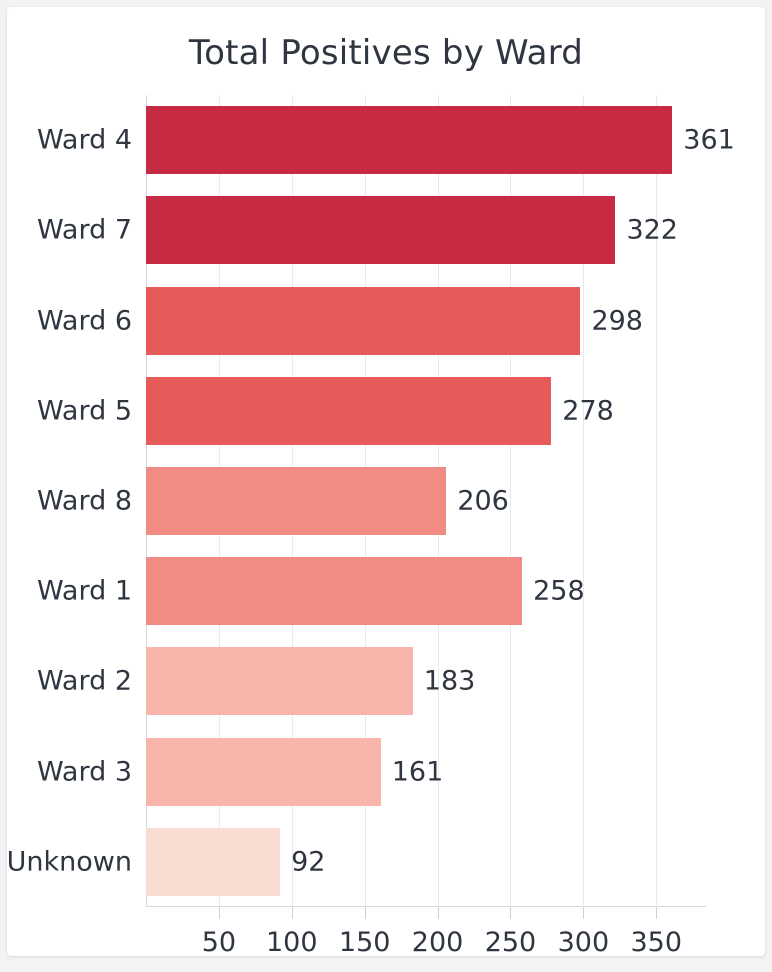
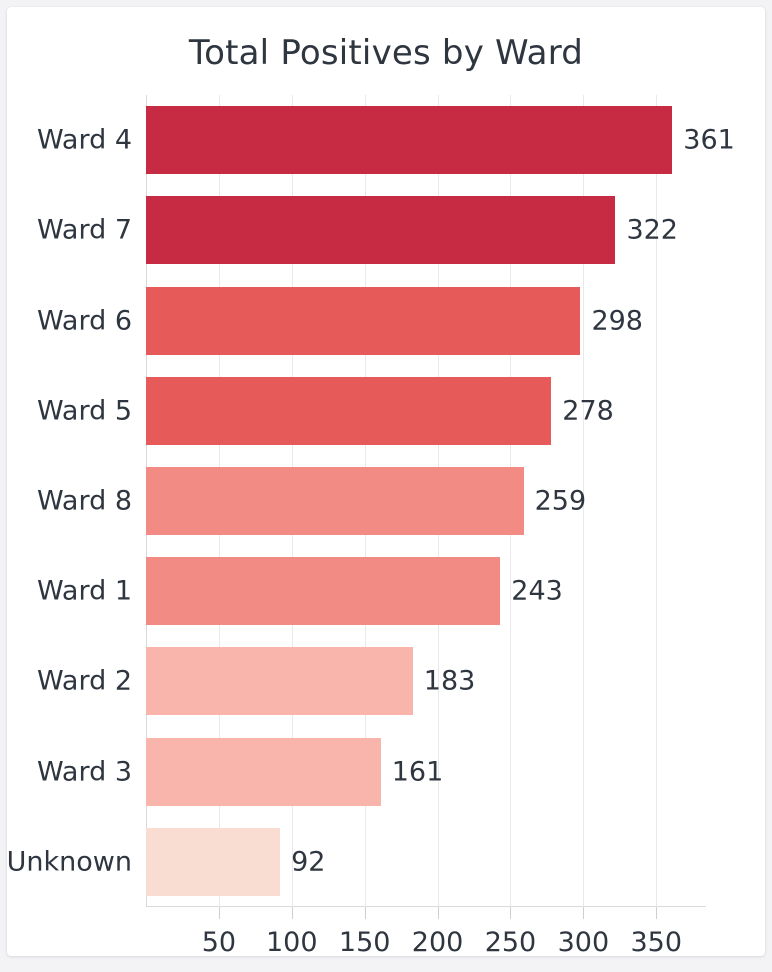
Ward 8: 206 -> 259
Ward 1: 258 -> 243
